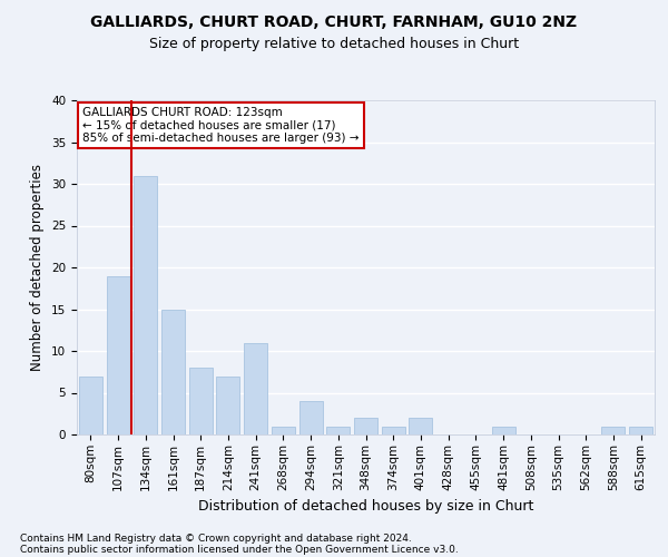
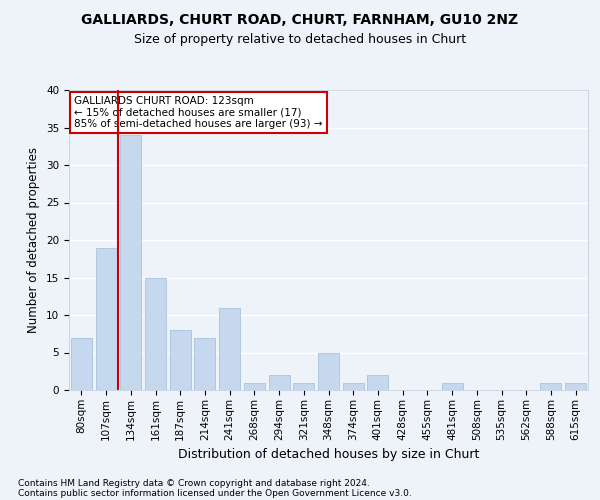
134sqm: 31 -> 34
294sqm: 4 -> 2
348sqm: 2 -> 5
